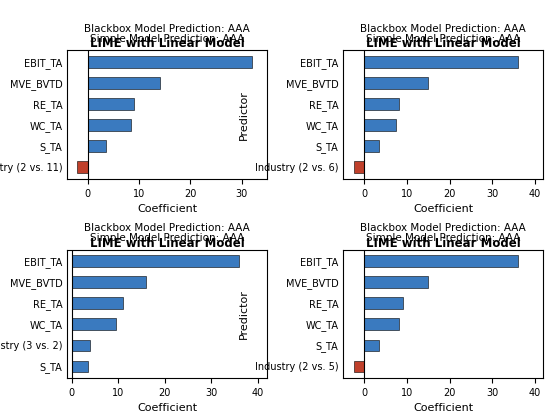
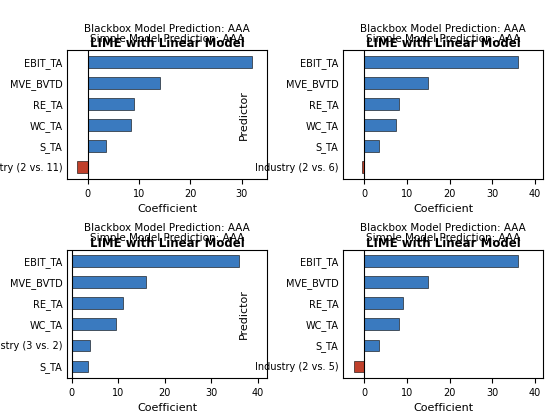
Industry (2 vs. 6): -2.5 -> -0.5
